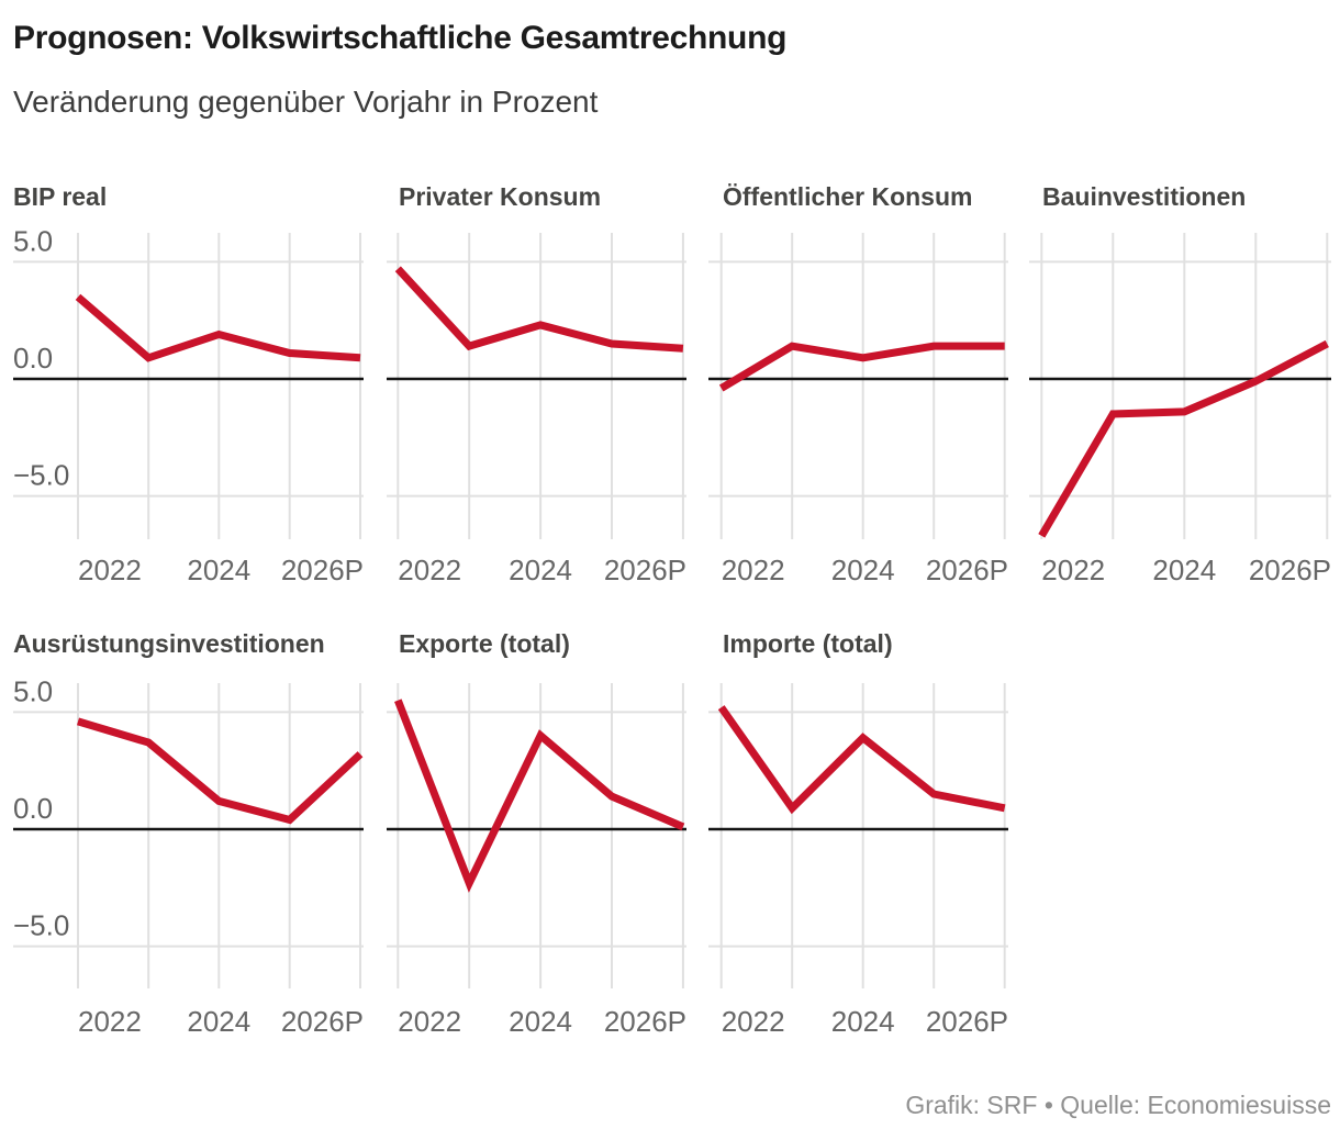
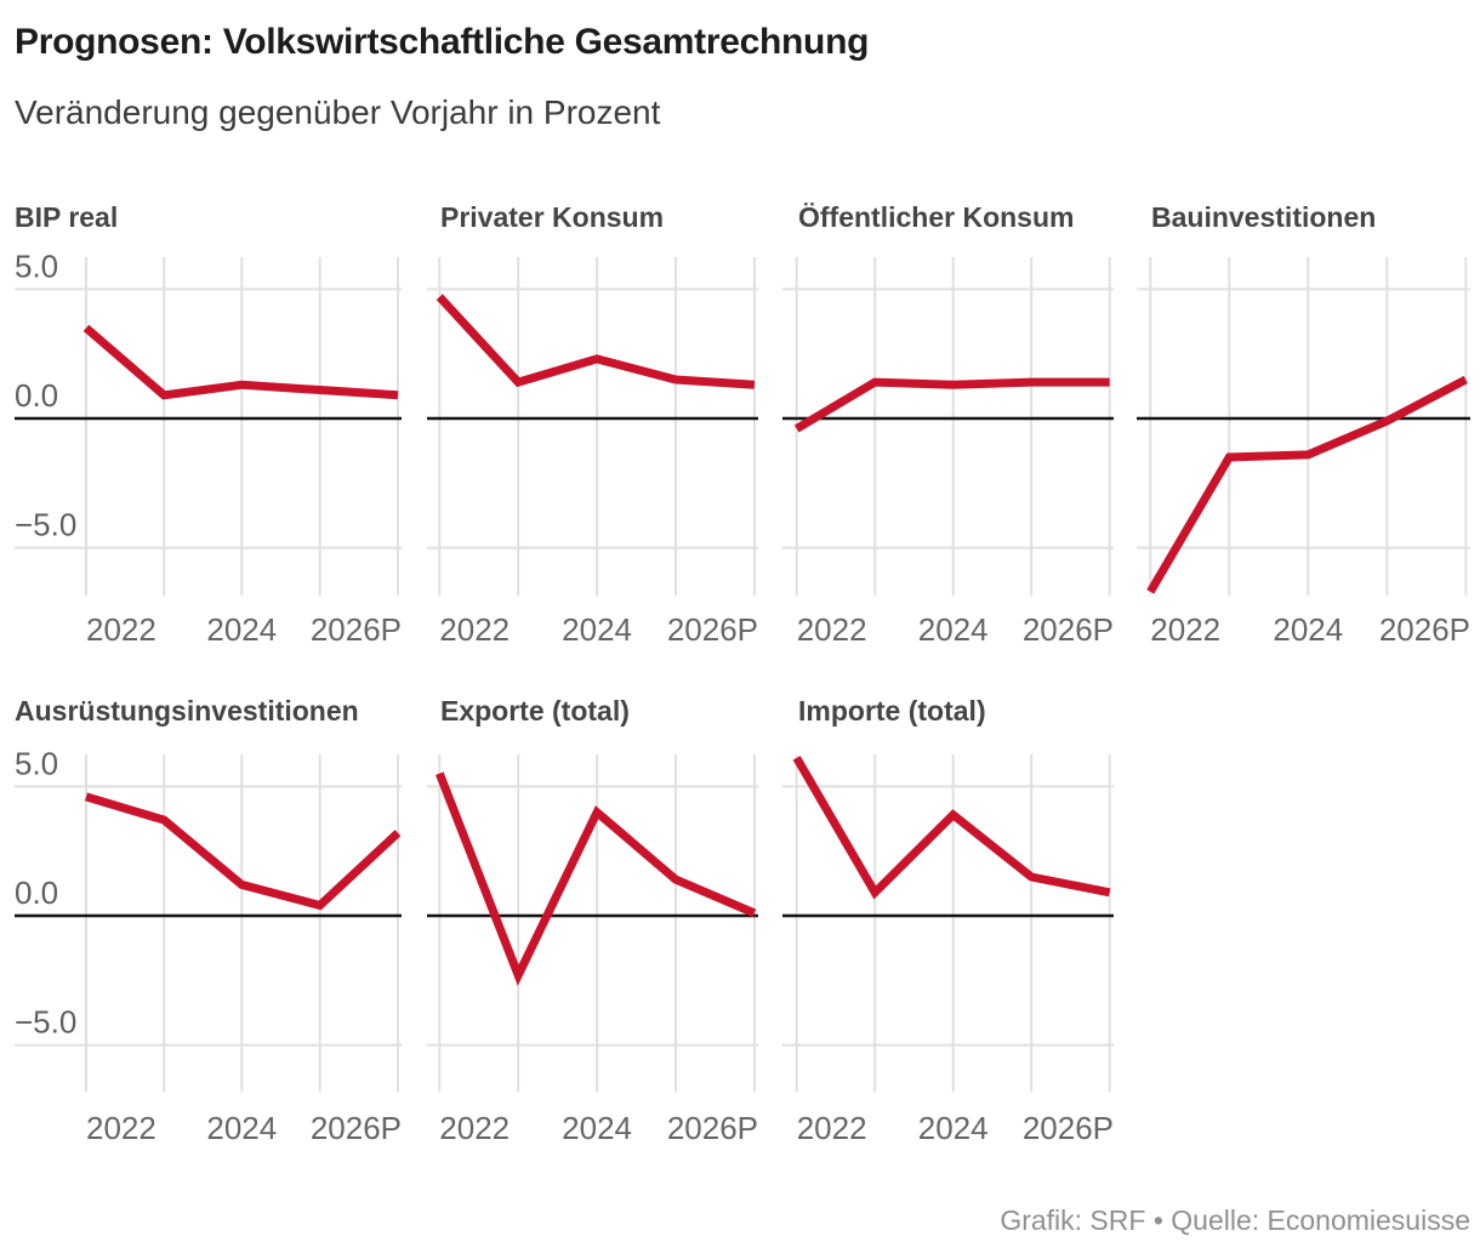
Importe (total)/2022: 5.2 -> 6.1
BIP real/2024: 1.9 -> 1.3
Öffentlicher Konsum/2024: 0.9 -> 1.3
